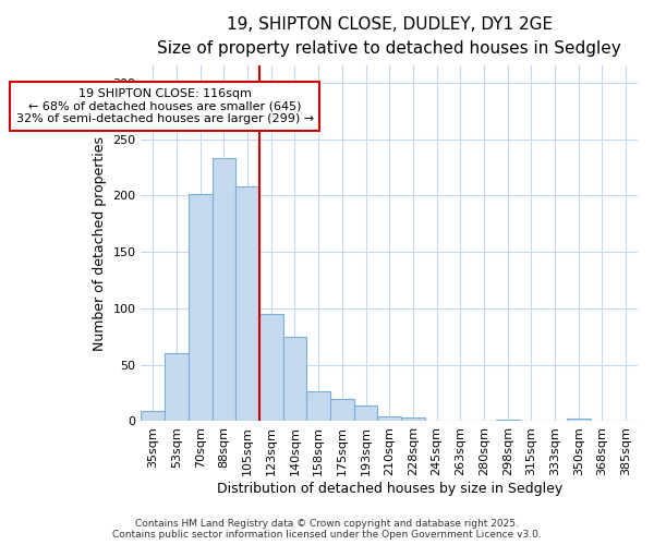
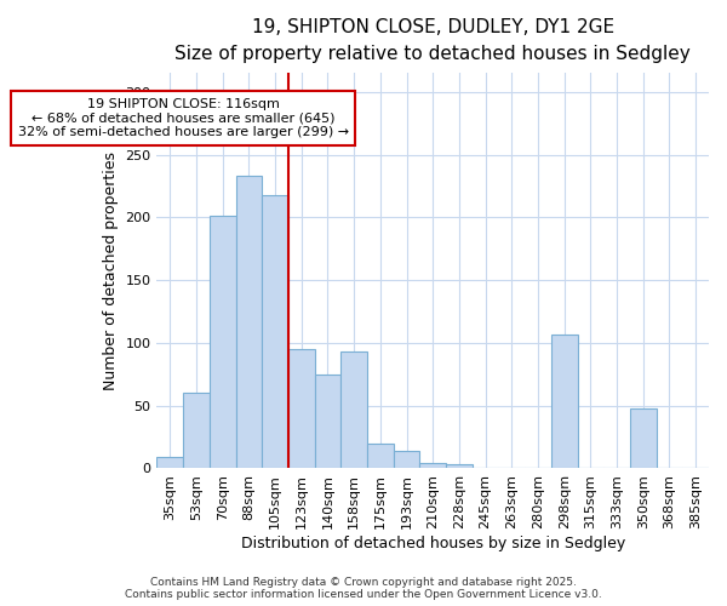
105sqm: 208 -> 218
158sqm: 27 -> 93
298sqm: 1 -> 107
350sqm: 2 -> 48
